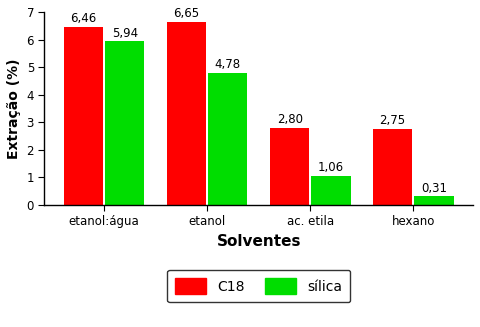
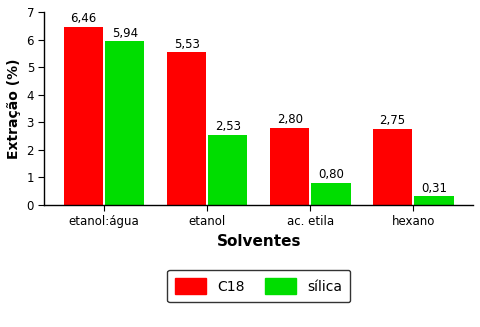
C18/etanol: 6,65 -> 5,53
sílica/etanol: 4,78 -> 2,53
sílica/ac. etila: 1,06 -> 0,80
